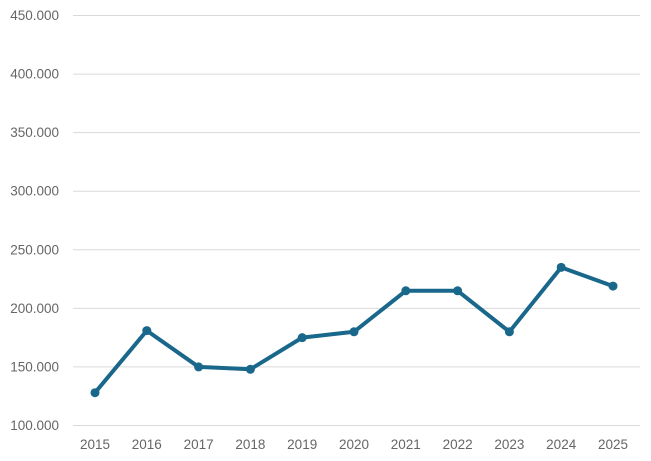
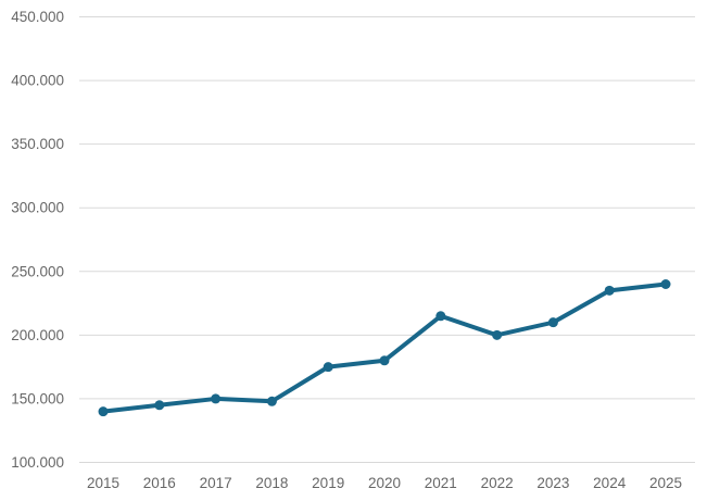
2015: 128000 -> 140000
2016: 181000 -> 145000
2022: 215000 -> 200000
2023: 180000 -> 210000
2025: 219000 -> 240000
